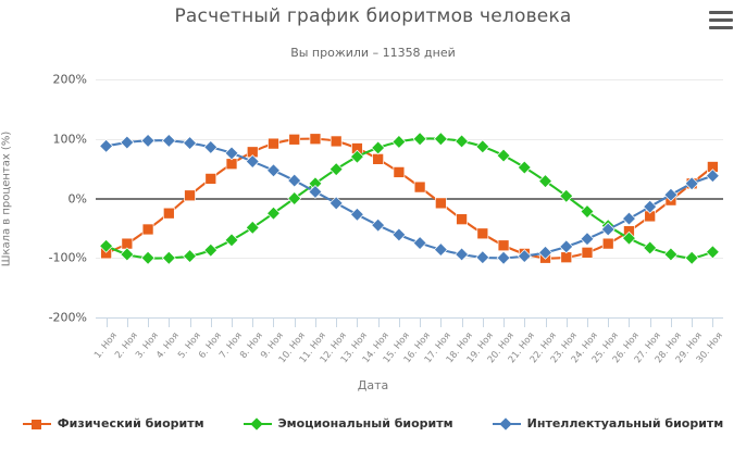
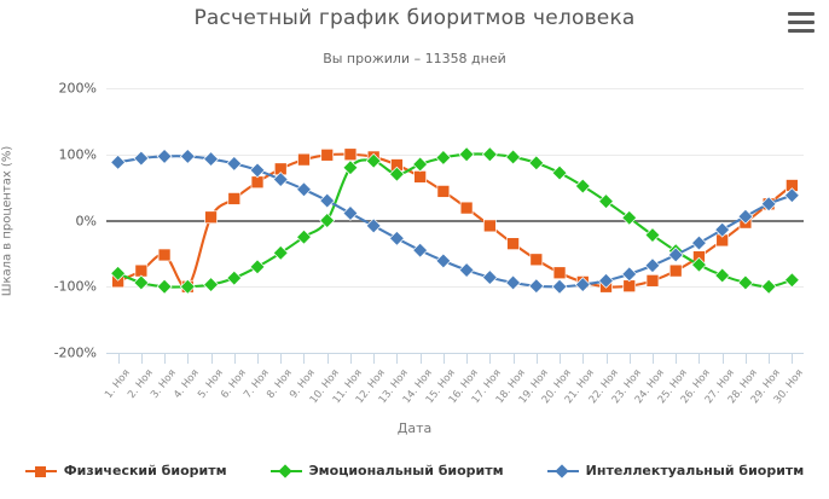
Физический биоритм/4. Ноя: -20% -> -100%
Эмоциональный биоритм/11. Ноя: 20% -> 80%
Эмоциональный биоритм/12. Ноя: 50% -> 90%
